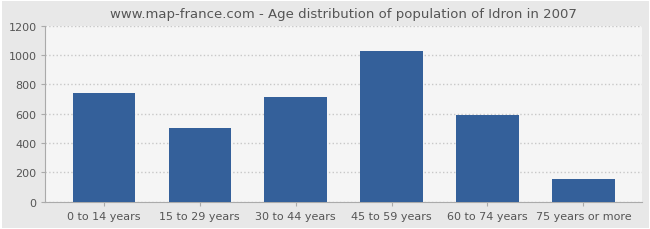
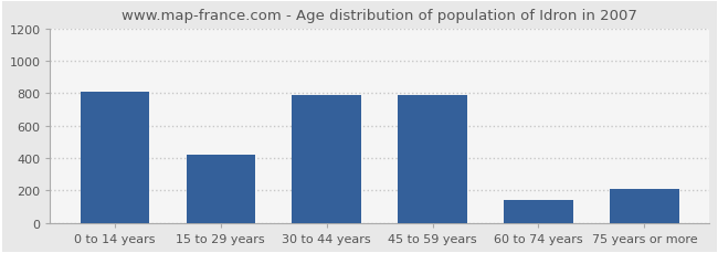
0 to 14 years: 740 -> 810
15 to 29 years: 500 -> 420
30 to 44 years: 720 -> 790
45 to 59 years: 1030 -> 790
60 to 74 years: 590 -> 140
75 years or more: 160 -> 210
